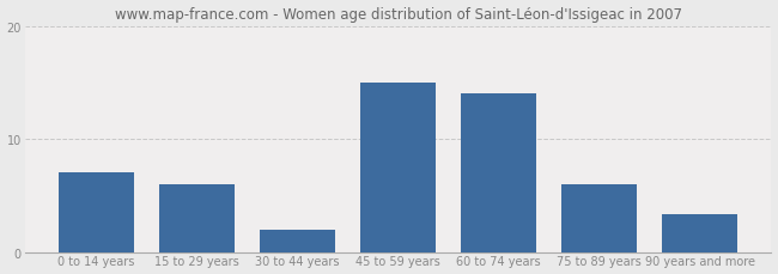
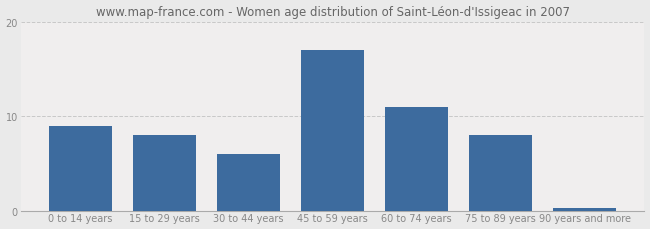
0 to 14 years: 7.0 -> 9.0
15 to 29 years: 6.0 -> 8.0
30 to 44 years: 2.0 -> 6.0
45 to 59 years: 15.0 -> 17.0
60 to 74 years: 14.0 -> 11.0
75 to 89 years: 6.0 -> 8.0
90 years and more: 3.4 -> 0.3
